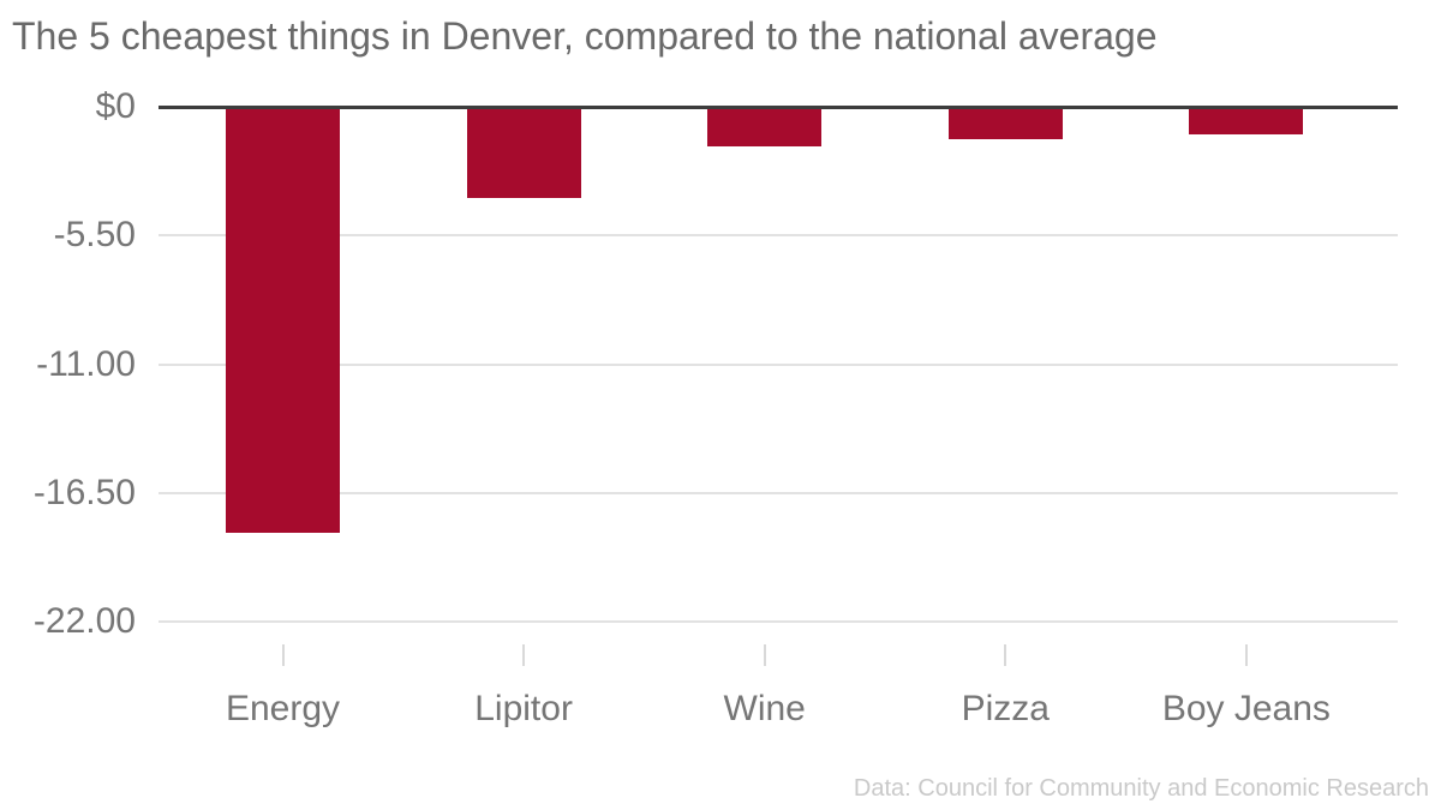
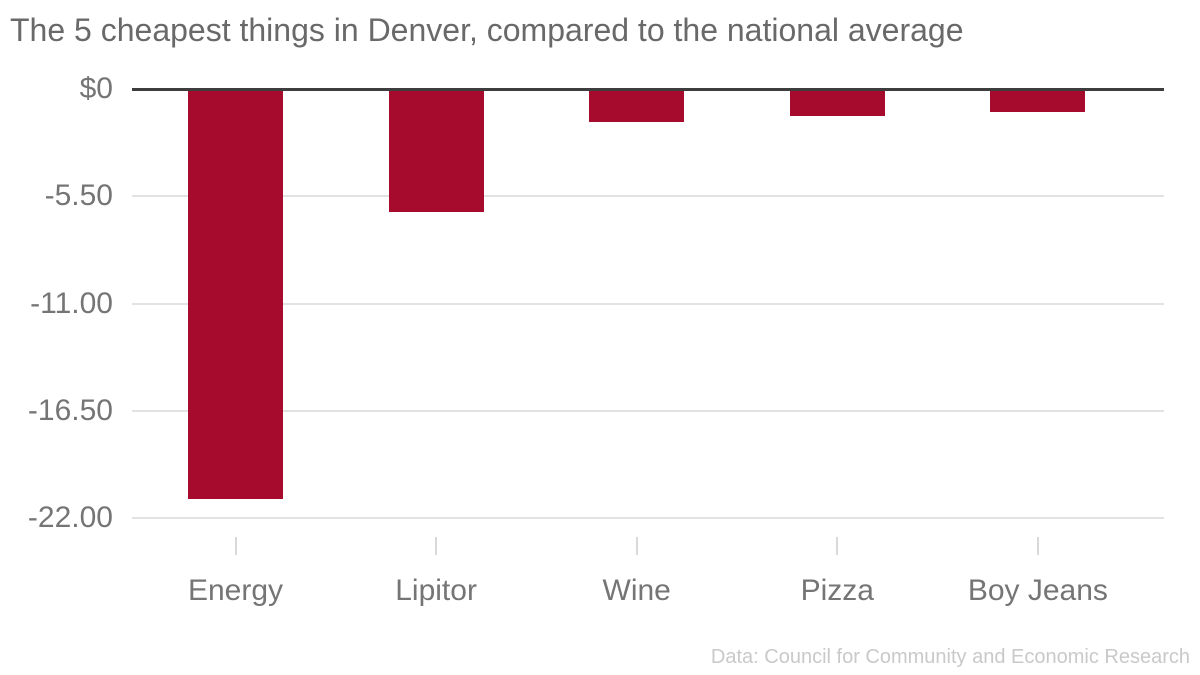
Energy: -$18.2 -> -$21.0
Lipitor: -$3.9 -> -$6.3
